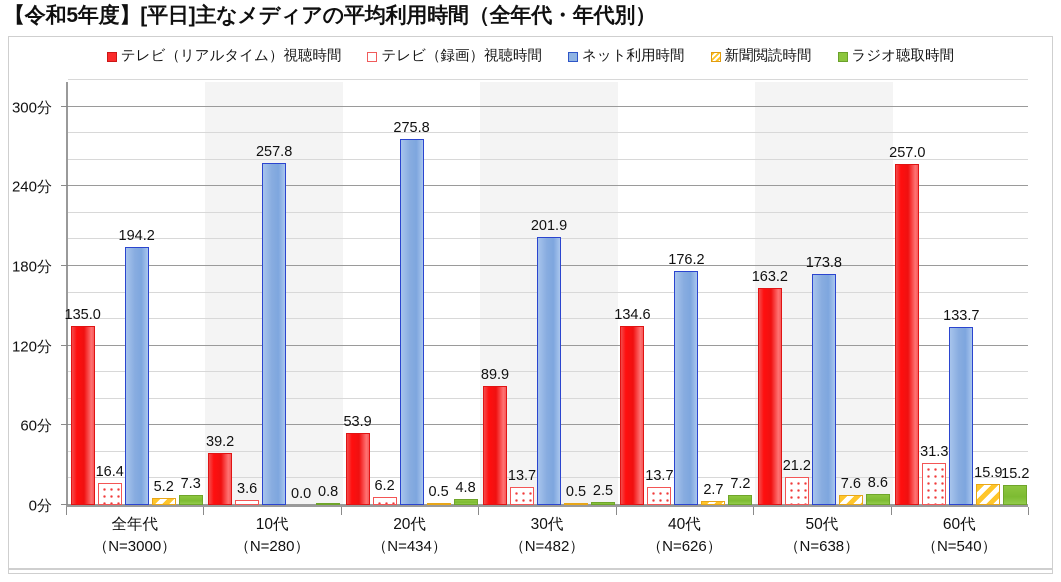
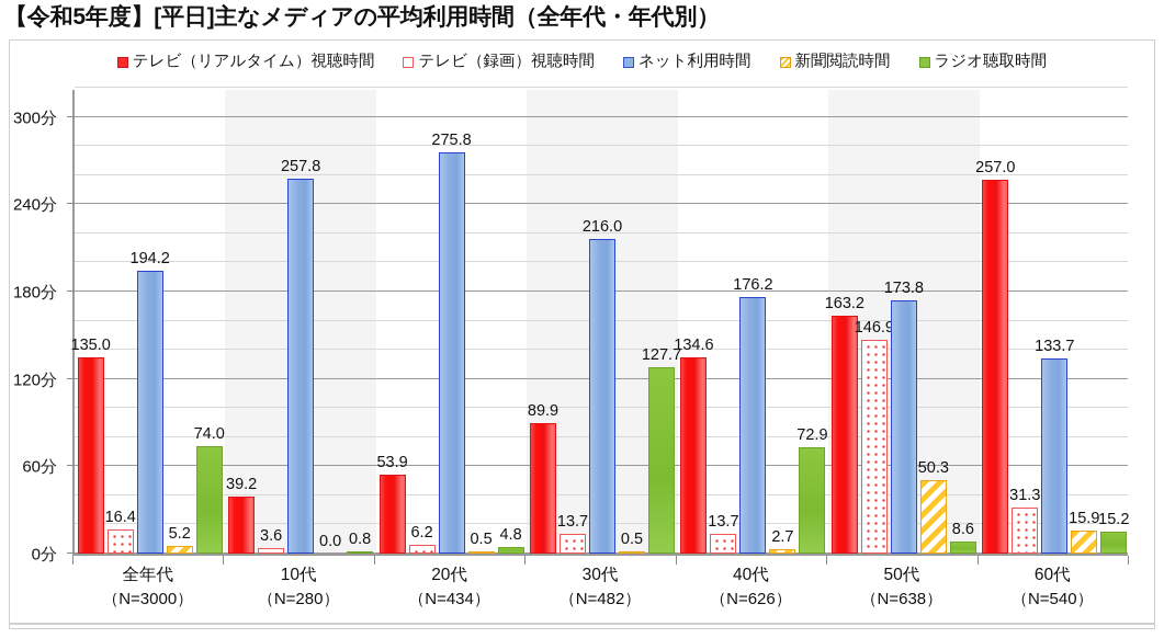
ラジオ聴取時間/全年代: 7.3 -> 74.0
ネット利用時間/30代: 201.9 -> 216.0
ラジオ聴取時間/30代: 2.5 -> 127.7
ラジオ聴取時間/40代: 7.2 -> 72.9
テレビ（録画）視聴時間/50代: 21.2 -> 146.9
新聞閲読時間/50代: 7.6 -> 50.3
